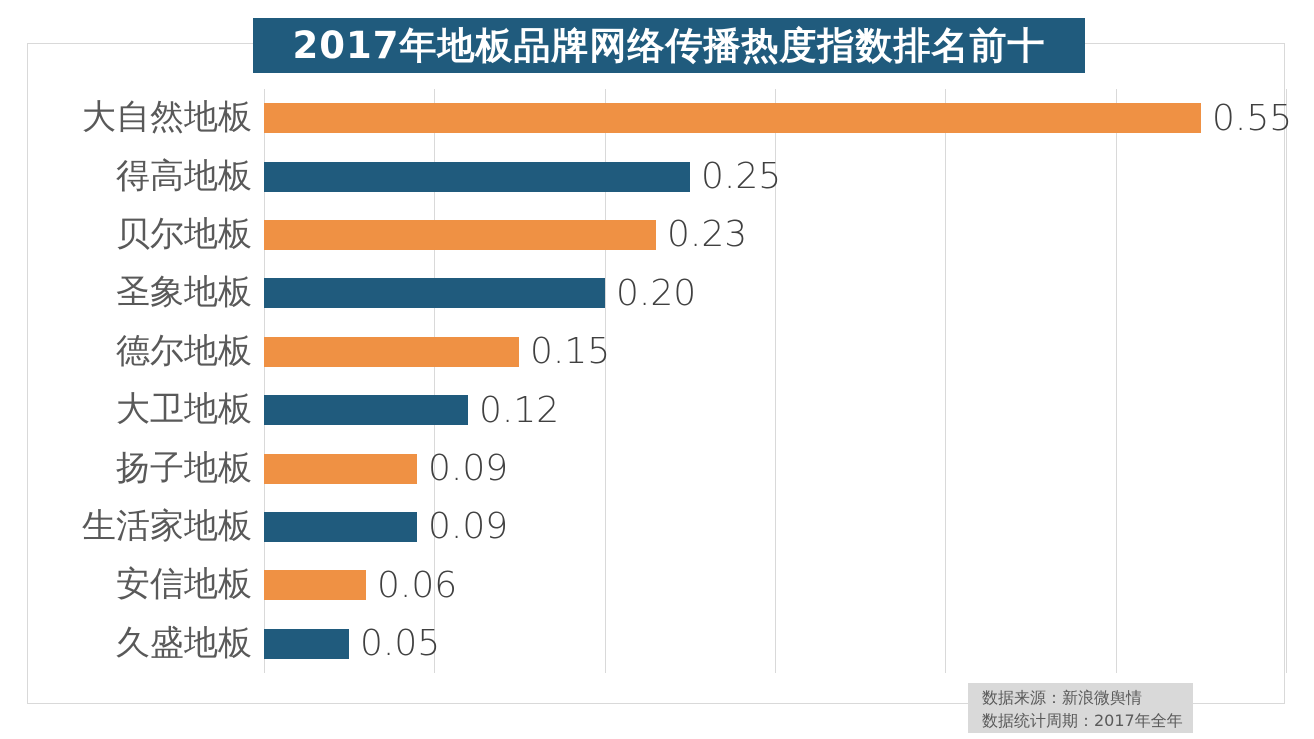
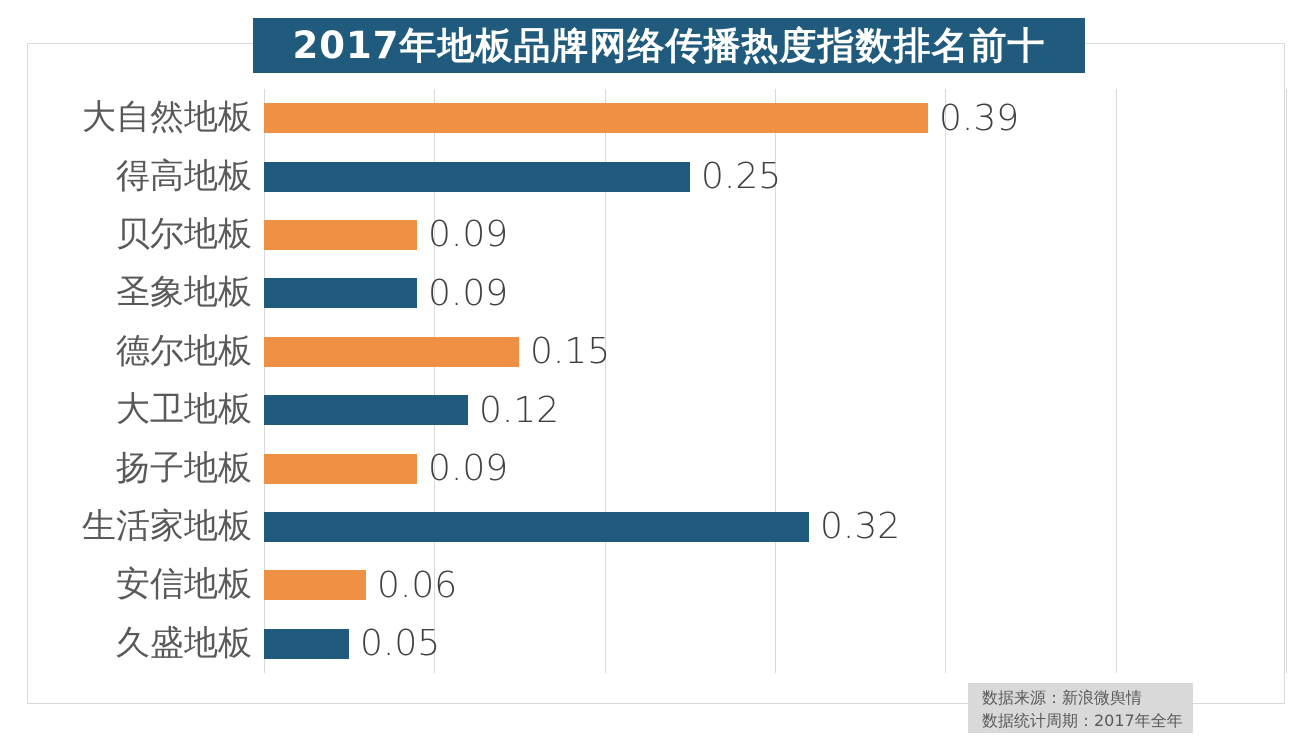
大自然地板: 0.55 -> 0.39
贝尔地板: 0.23 -> 0.09
圣象地板: 0.20 -> 0.09
生活家地板: 0.09 -> 0.32
